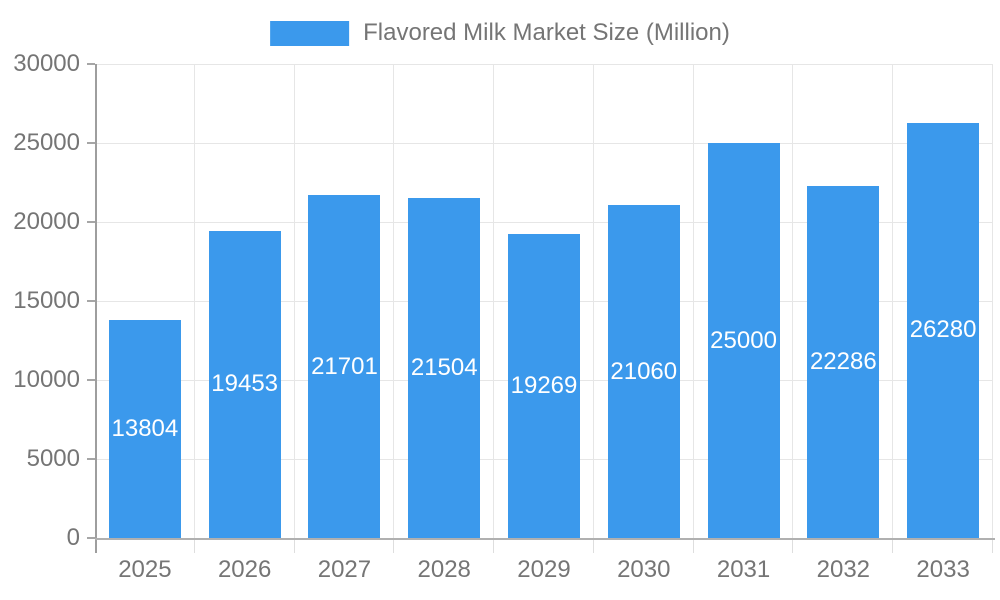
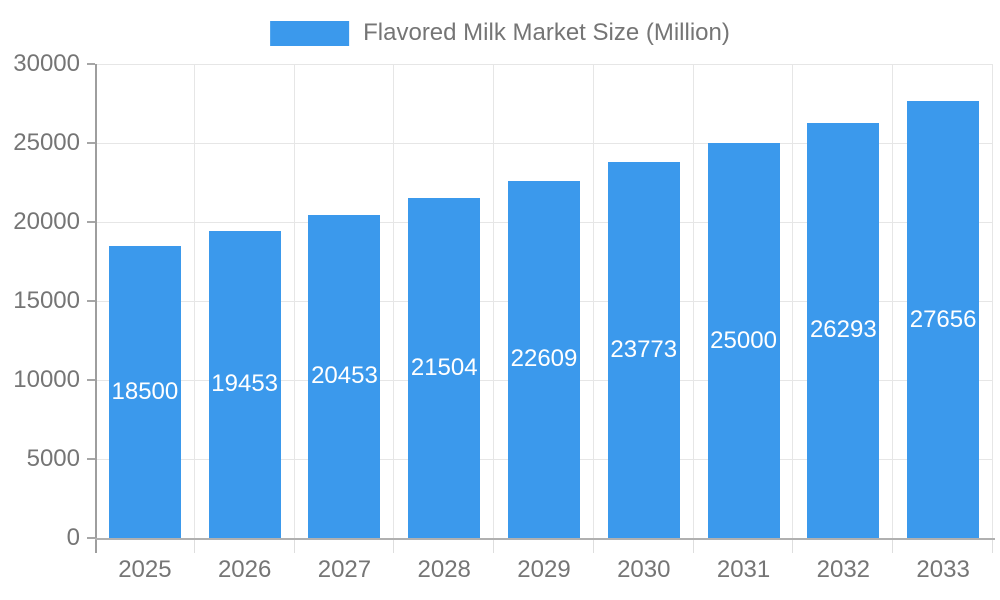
2025: 13804 -> 18500
2027: 21701 -> 20453
2029: 19269 -> 22609
2030: 21060 -> 23773
2032: 22286 -> 26293
2033: 26280 -> 27656
